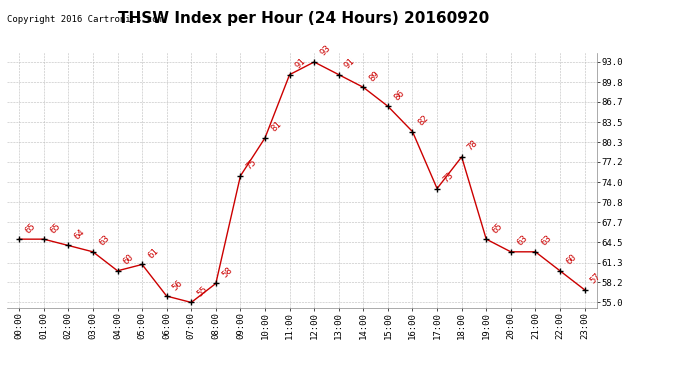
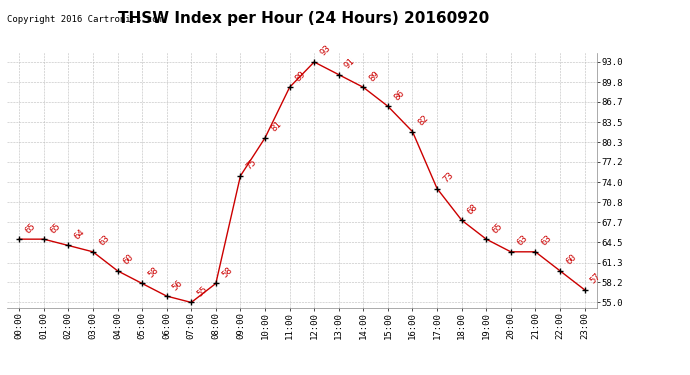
05:00: 61 -> 58
11:00: 91 -> 89
18:00: 78 -> 68
